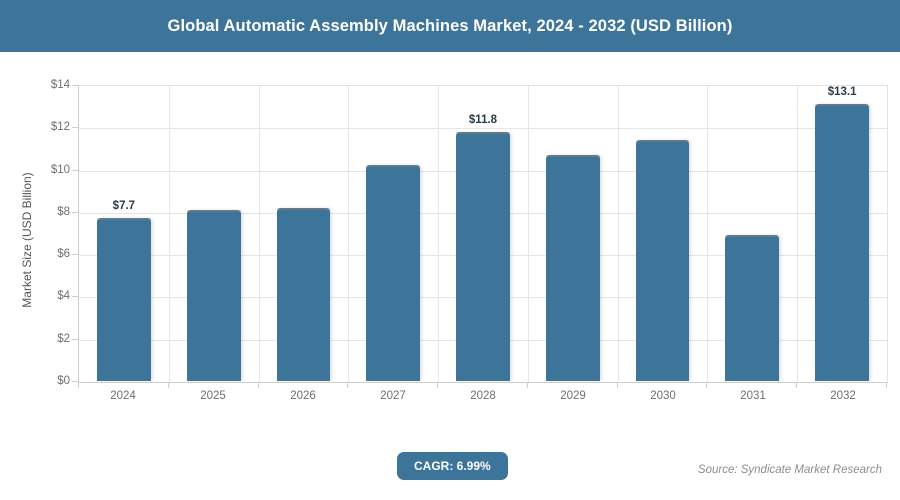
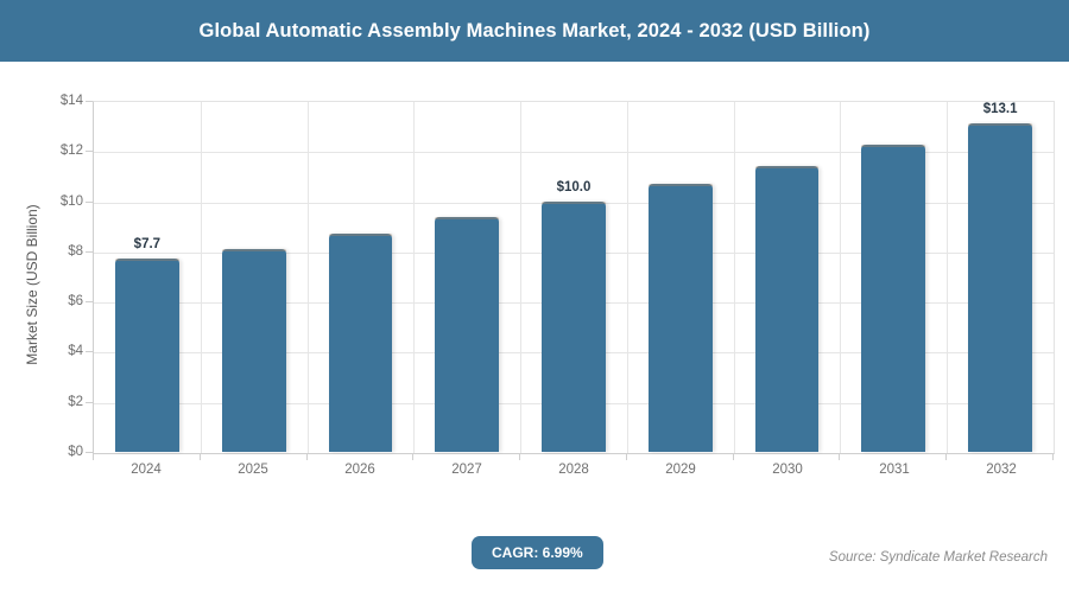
2026: $8.2 -> $8.7
2027: $10.2 -> $9.3
2028: $11.8 -> $10.0
2031: $6.9 -> $12.2
